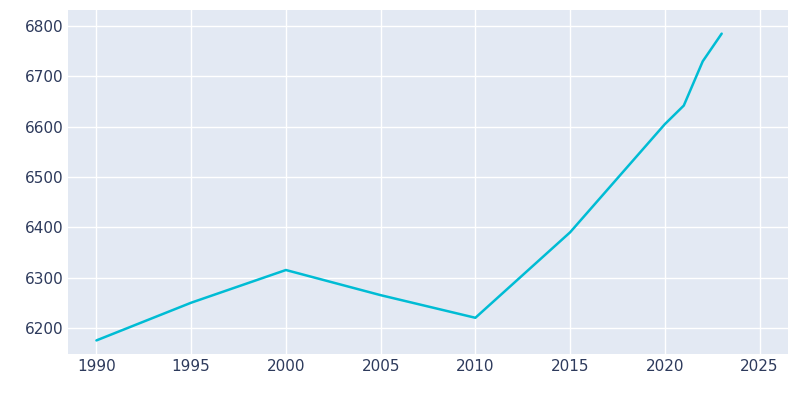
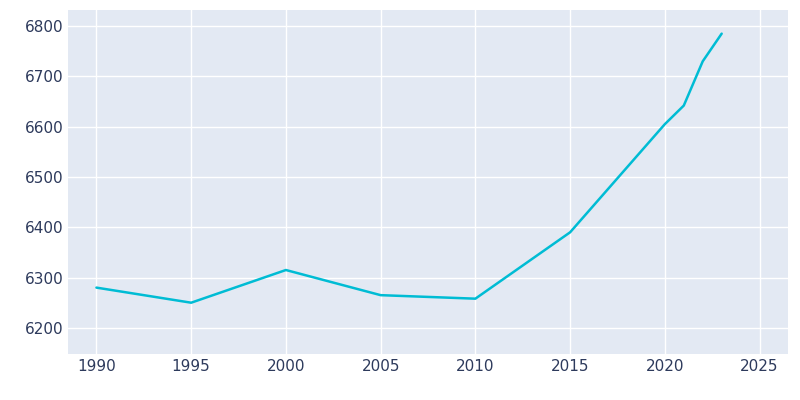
1990: 6175 -> 6280
2010: 6220 -> 6258
